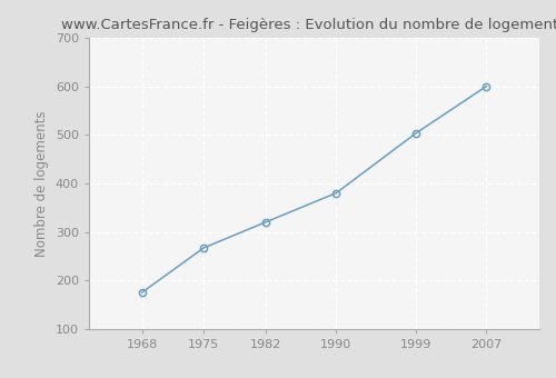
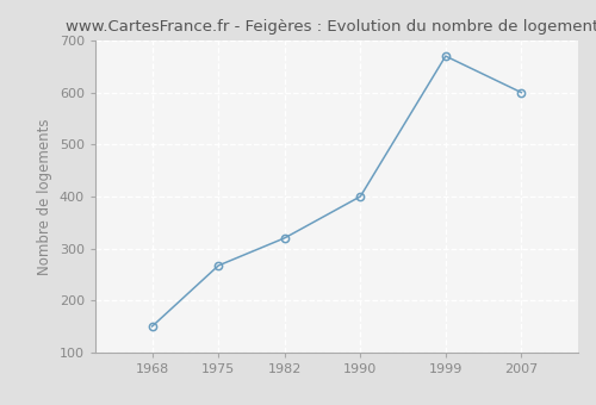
1968: 175 -> 150
1990: 380 -> 400
1999: 503 -> 670
